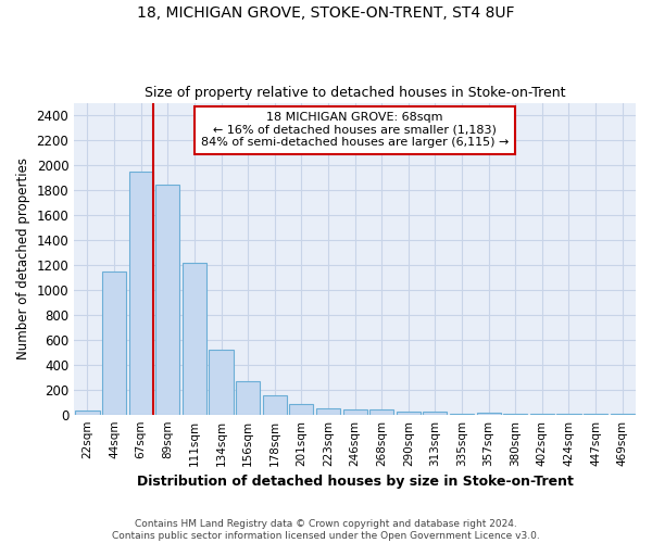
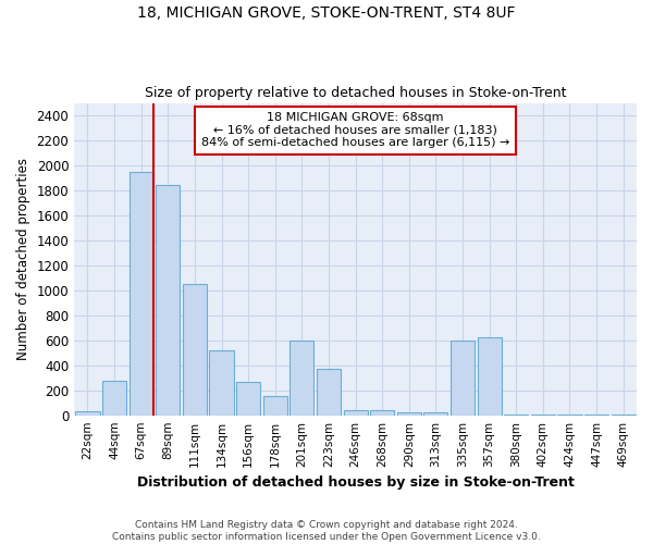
44sqm: 1150 -> 280
111sqm: 1220 -> 1050
201sqm: 80 -> 600
223sqm: 50 -> 370
335sqm: 10 -> 600
357sqm: 20 -> 620
